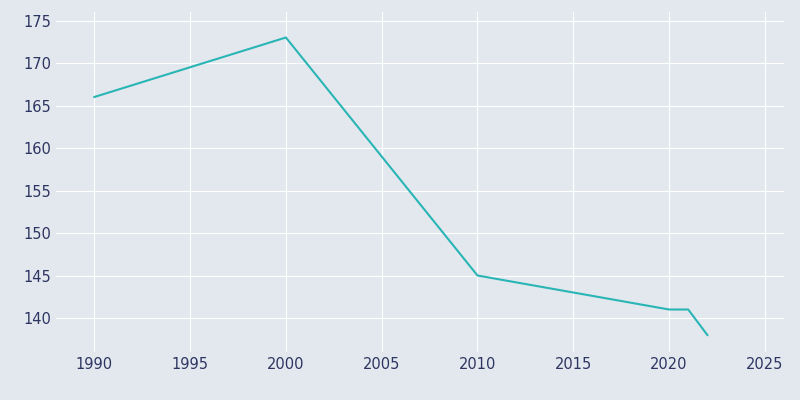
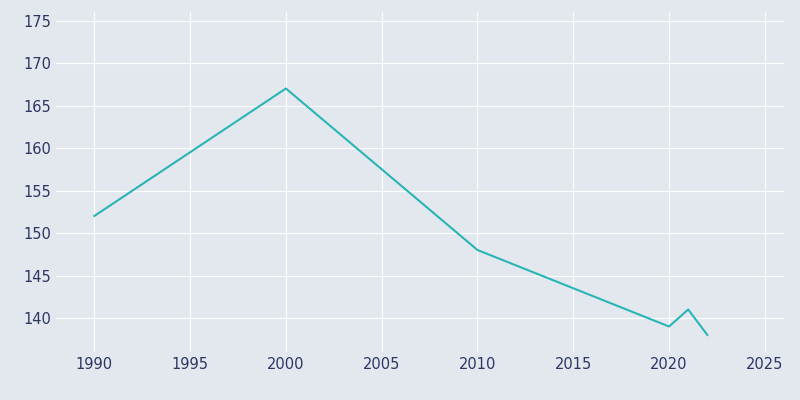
1990: 166 -> 152
2000: 173 -> 167
2010: 145 -> 148
2020: 141 -> 139
